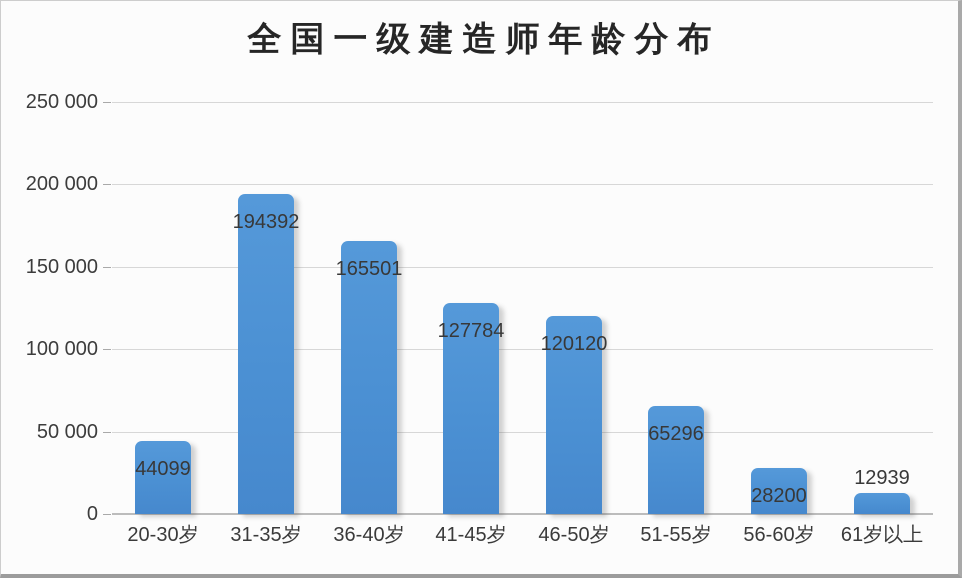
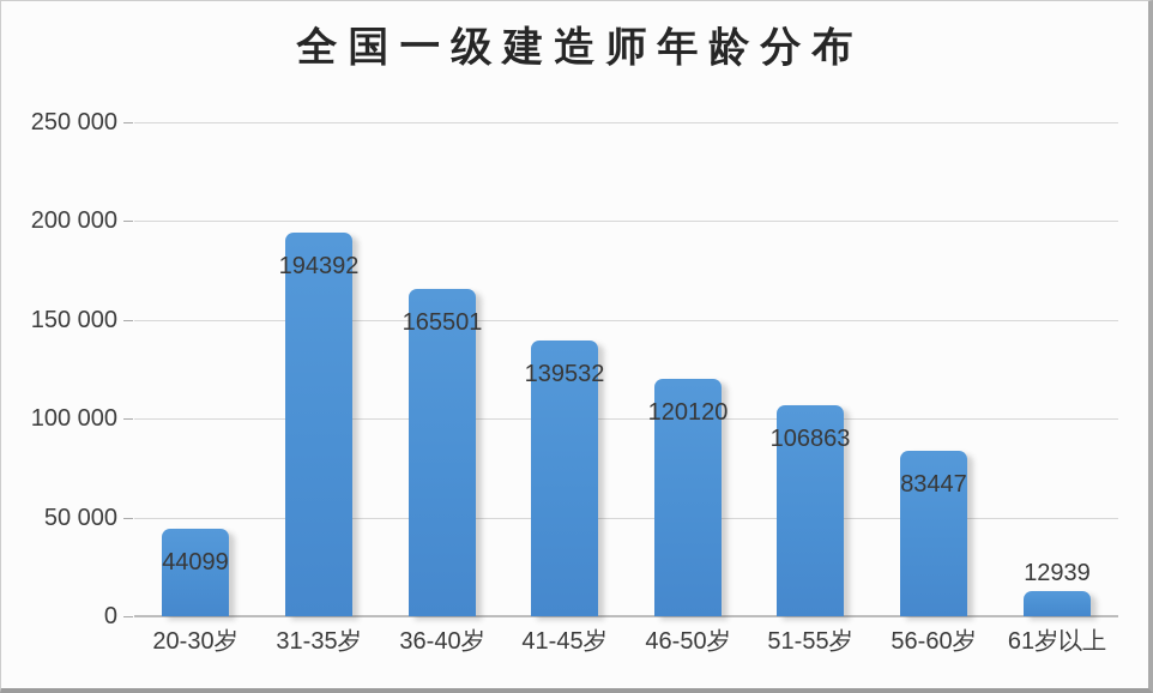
41-45岁: 127784 -> 139532
51-55岁: 65296 -> 106863
56-60岁: 28200 -> 83447
